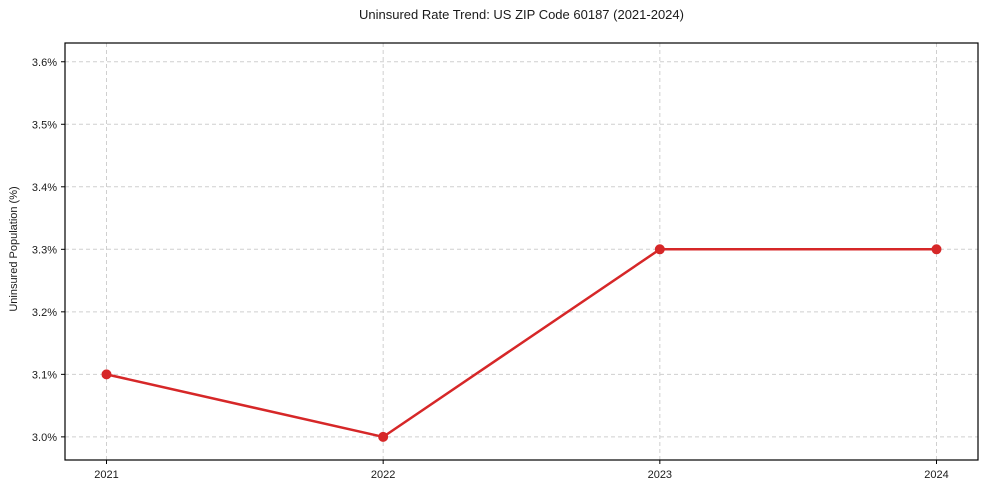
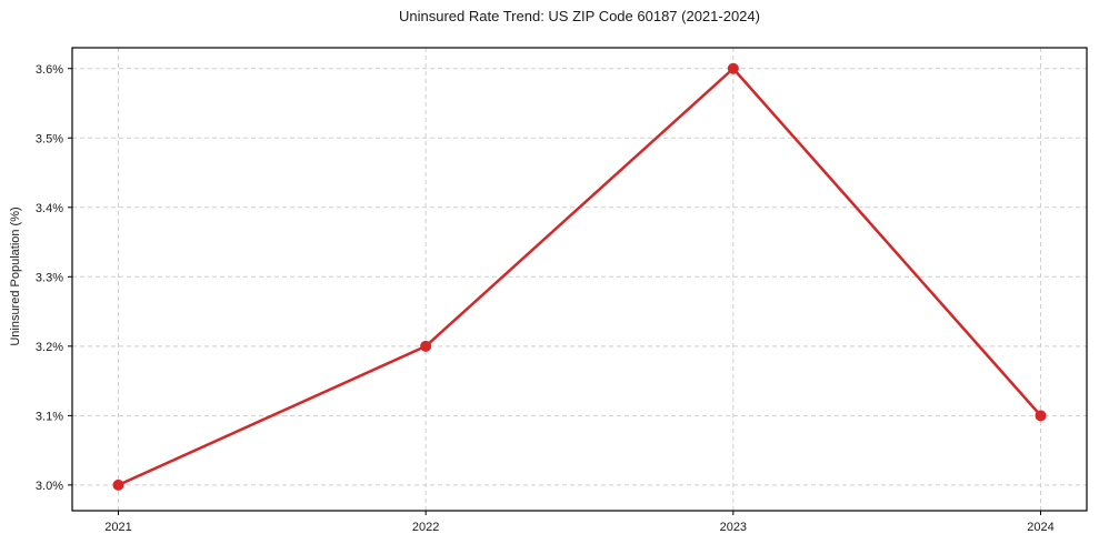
2021: 3.1% -> 3.0%
2022: 3.0% -> 3.2%
2023: 3.3% -> 3.6%
2024: 3.3% -> 3.1%
